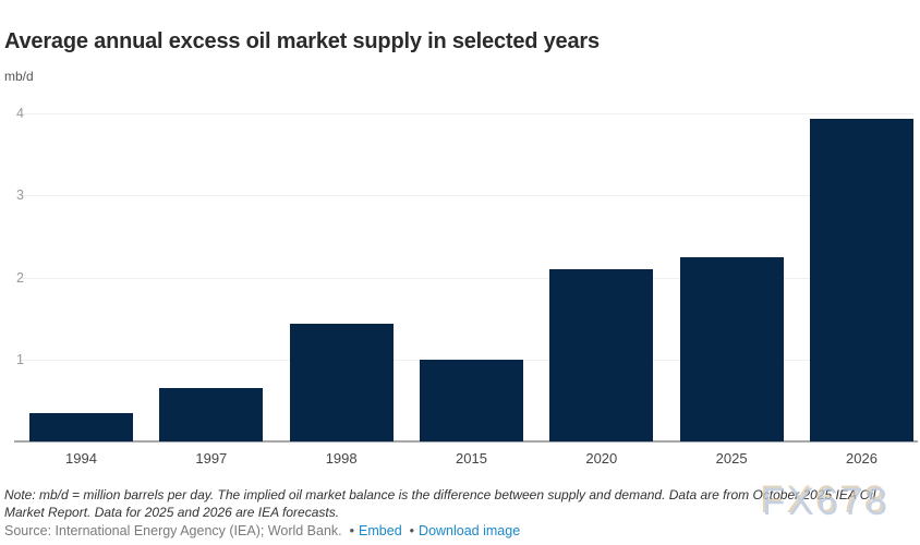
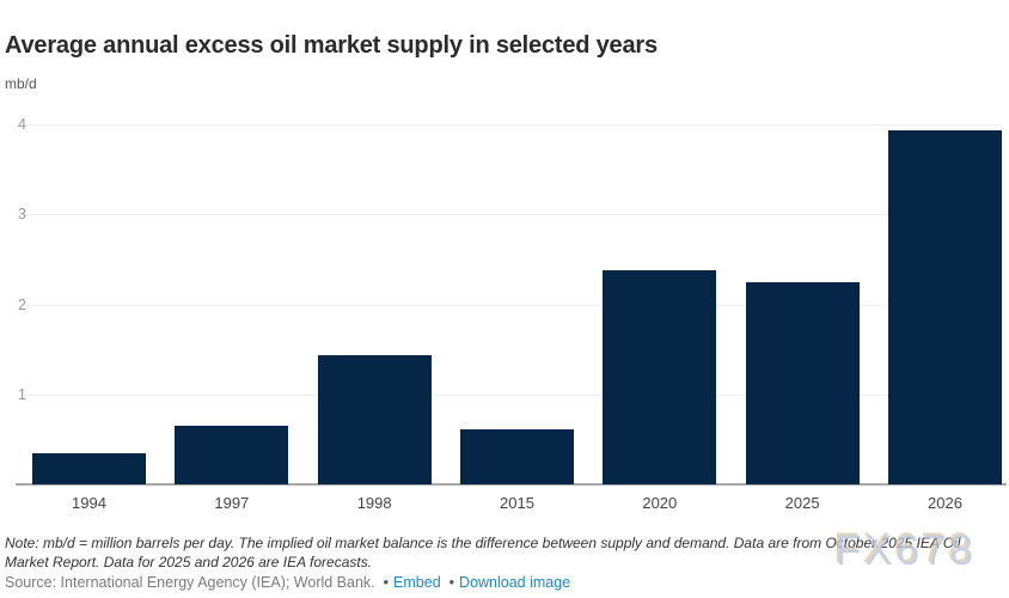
2015: 1.0 -> 0.6
2020: 2.1 -> 2.4
